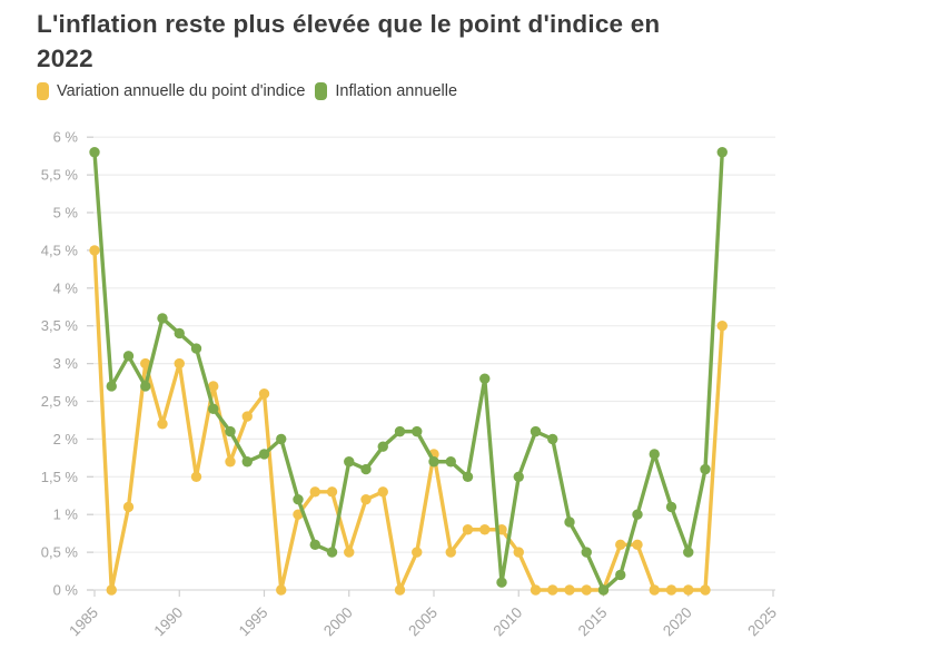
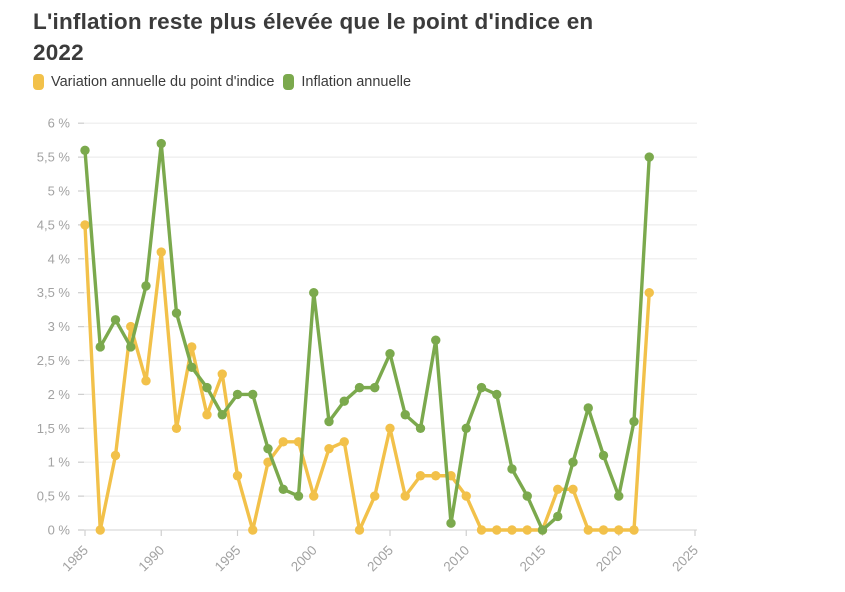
Inflation annuelle/1985: 5.8% -> 5.6%
Variation annuelle du point d'indice/1990: 3.0% -> 4.1%
Inflation annuelle/1990: 3.4% -> 5.7%
Variation annuelle du point d'indice/1995: 2.6% -> 0.8%
Inflation annuelle/1995: 1.8% -> 2.0%
Inflation annuelle/2000: 1.7% -> 3.5%
Variation annuelle du point d'indice/2005: 1.8% -> 1.5%
Inflation annuelle/2005: 1.7% -> 2.6%
Inflation annuelle/2022: 5.8% -> 5.5%
